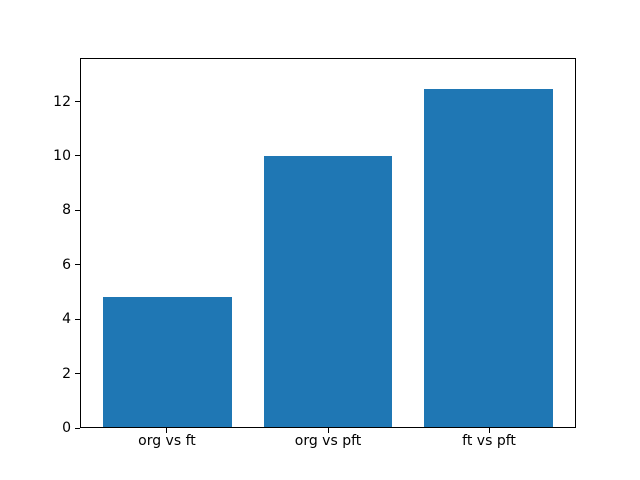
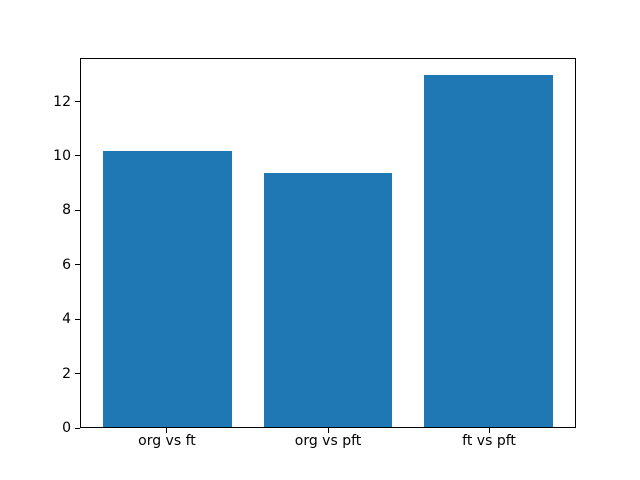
org vs ft: 4.8 -> 10.2
org vs pft: 10.0 -> 9.4
ft vs pft: 12.5 -> 13.0
